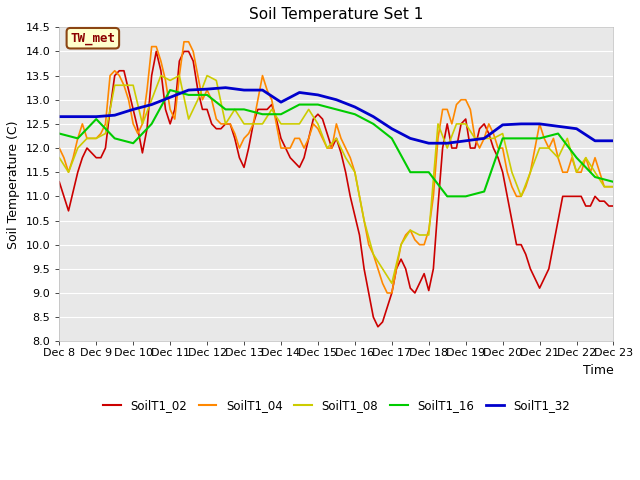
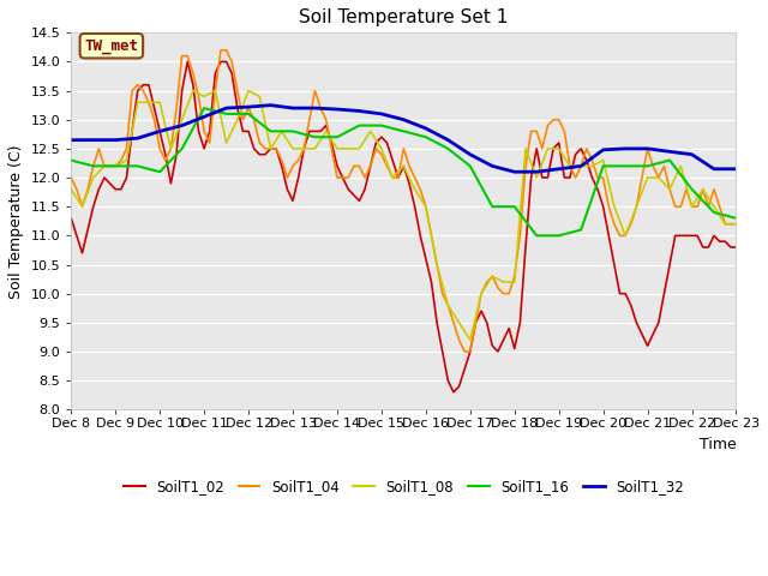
SoilT1_16/Dec 9: 12.6 -> 12.2
SoilT1_32/Dec 14: 12.95 -> 13.18
